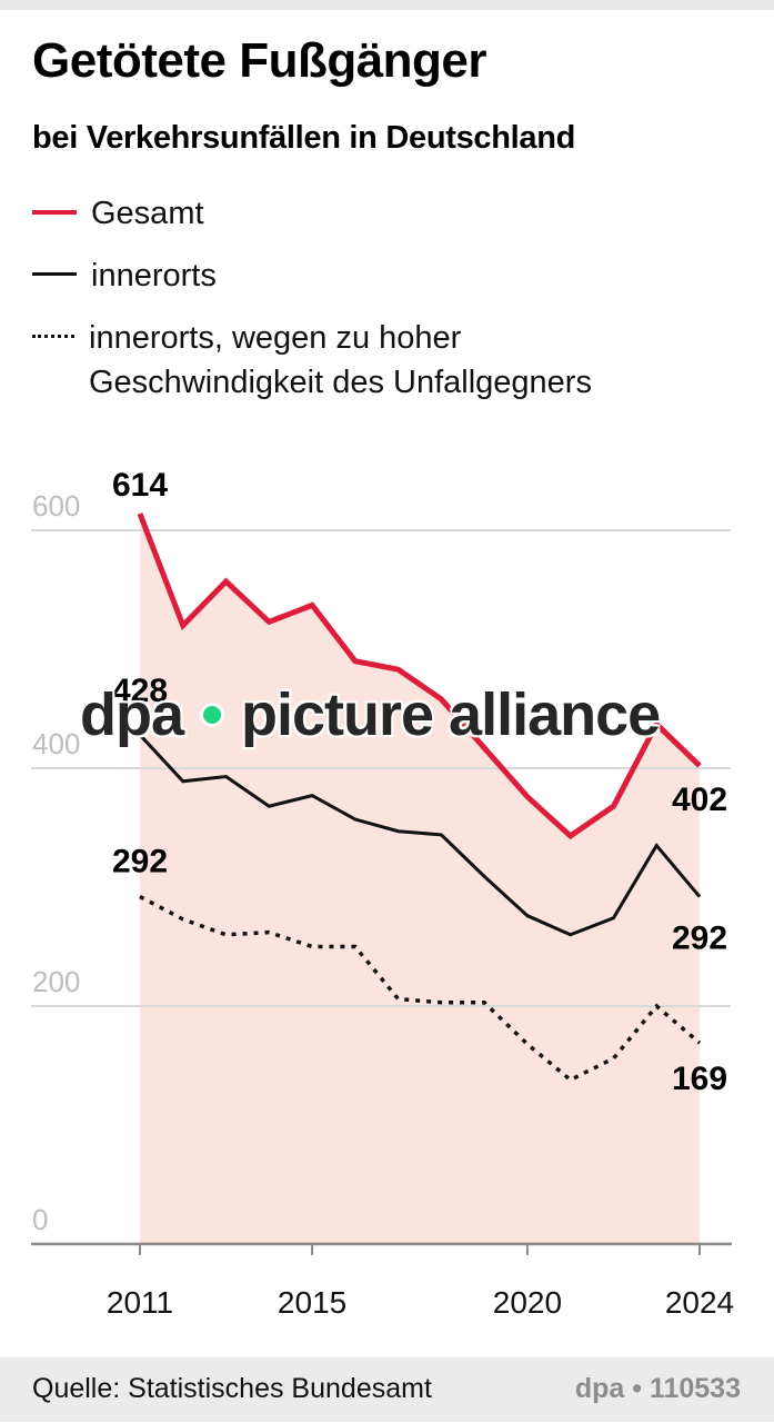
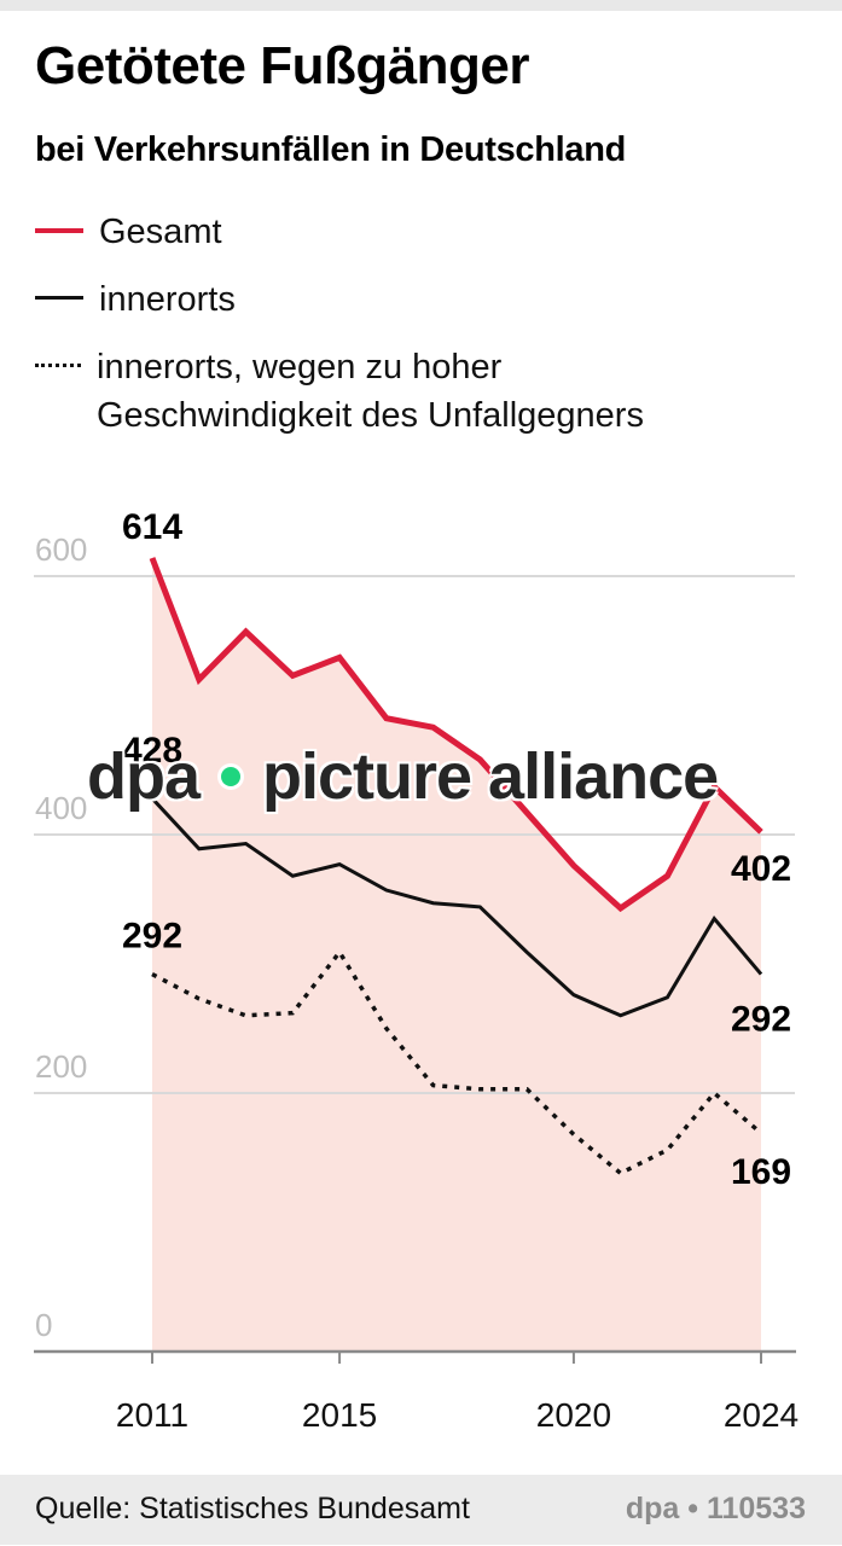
innerorts, wegen zu hoher Geschwindigkeit des Unfallgegners/2015: 250 -> 309
